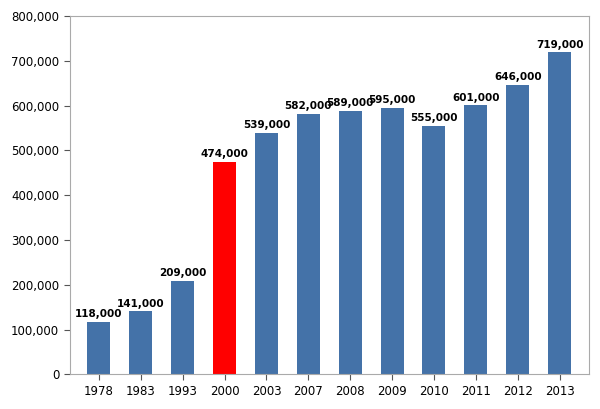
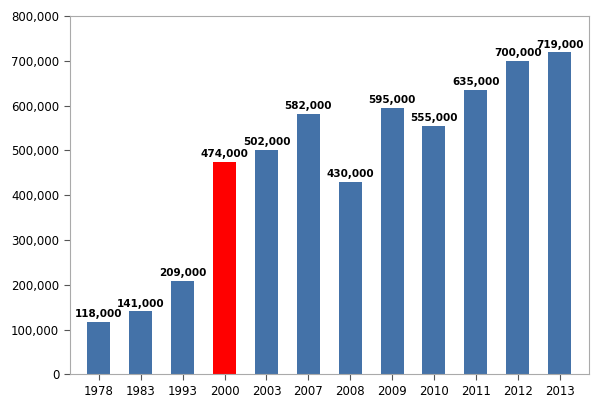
2003: 539,000 -> 502,000
2008: 589,000 -> 430,000
2011: 601,000 -> 635,000
2012: 646,000 -> 700,000
